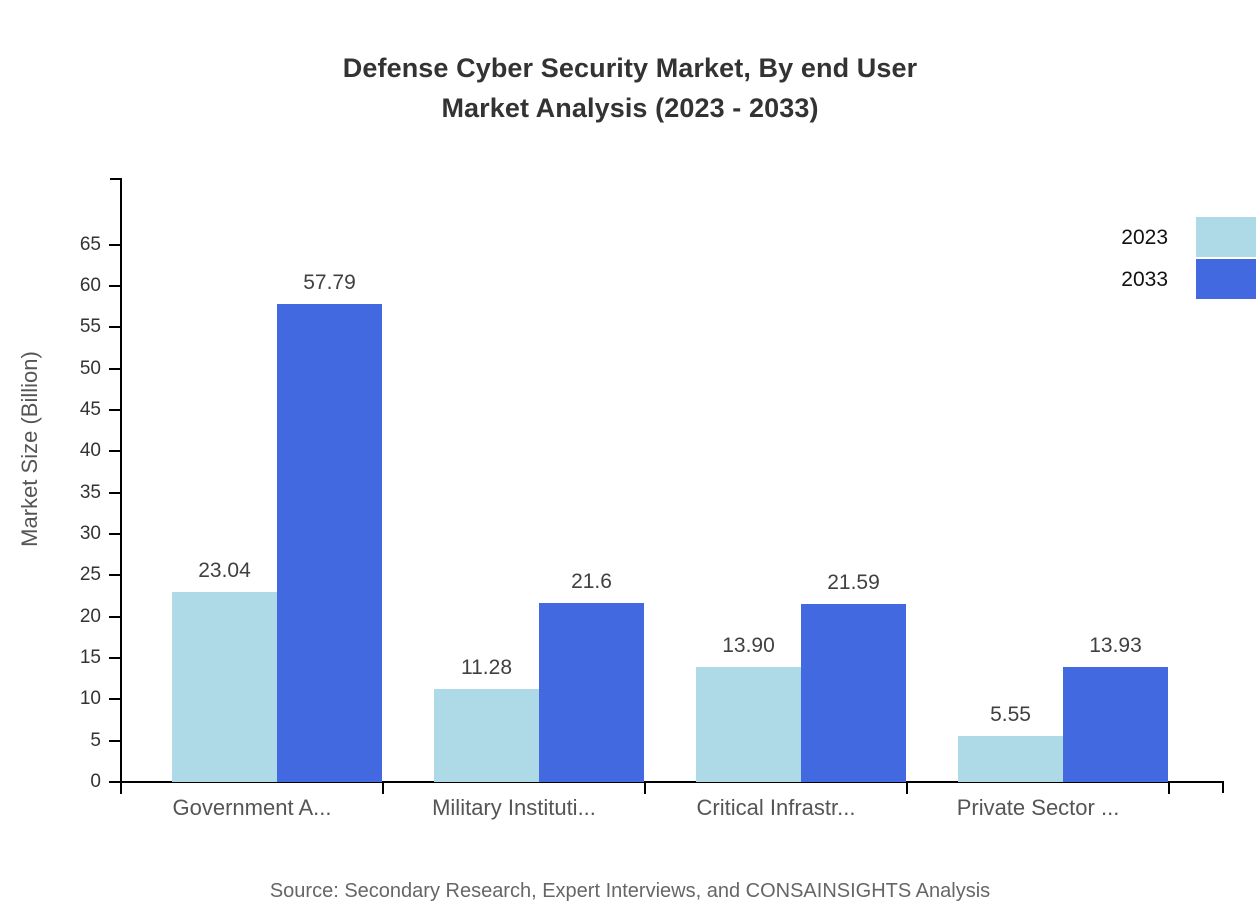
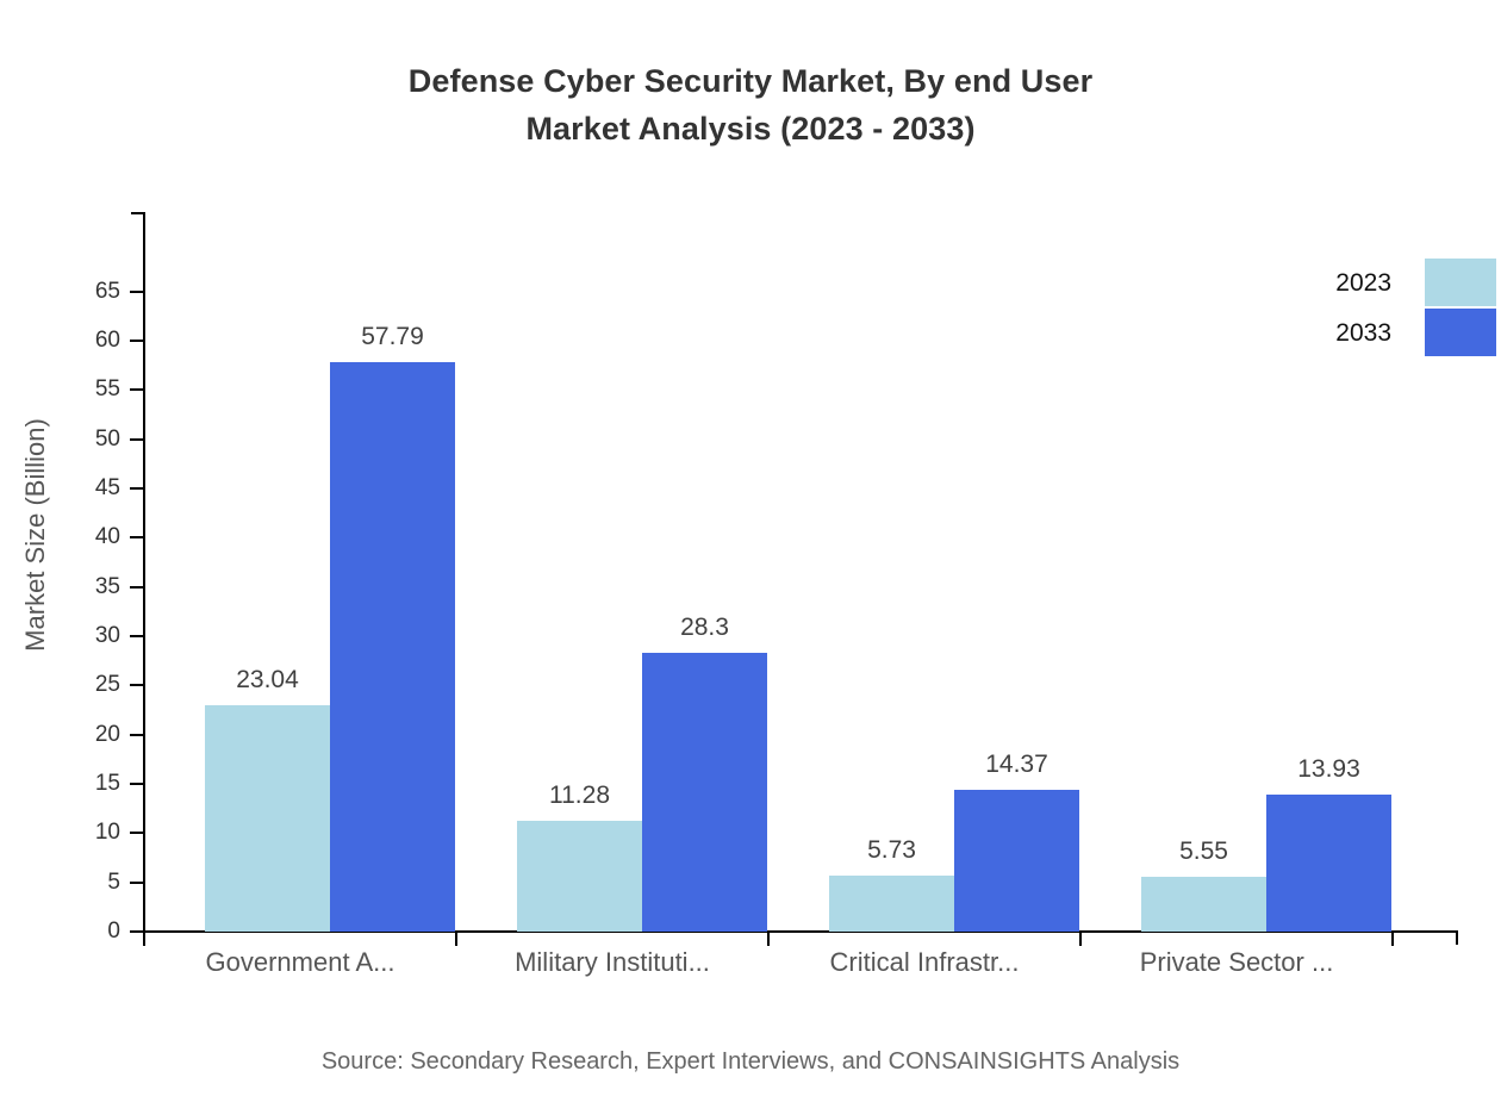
2033/Military Instituti...: 21.6 -> 28.3
2023/Critical Infrastr...: 13.90 -> 5.73
2033/Critical Infrastr...: 21.59 -> 14.37
